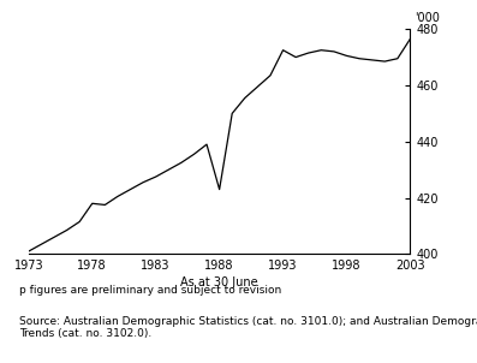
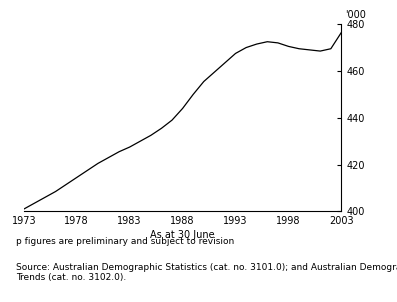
1978: 418.0 -> 414.5
1988: 423.0 -> 444.0
1993: 472.5 -> 467.5
